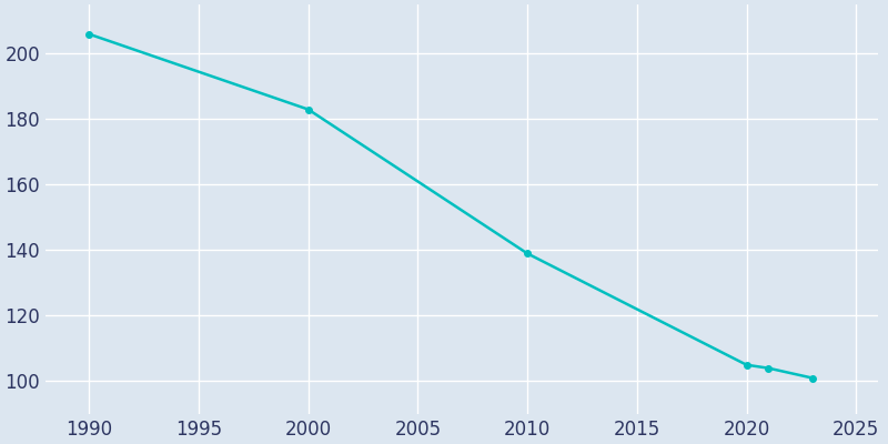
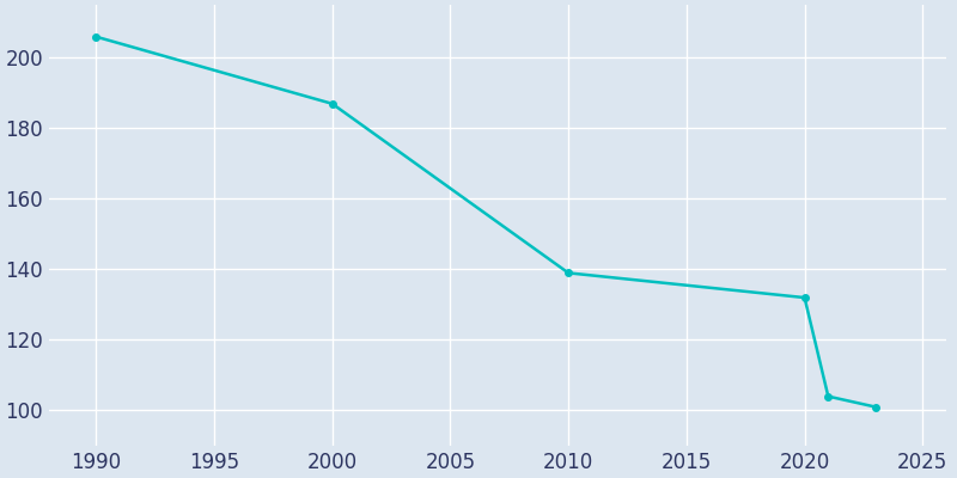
2000: 183 -> 187
2020: 105 -> 132
